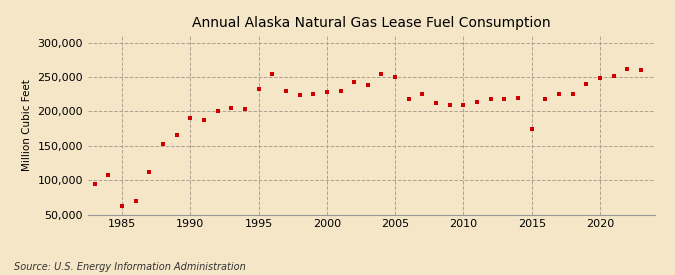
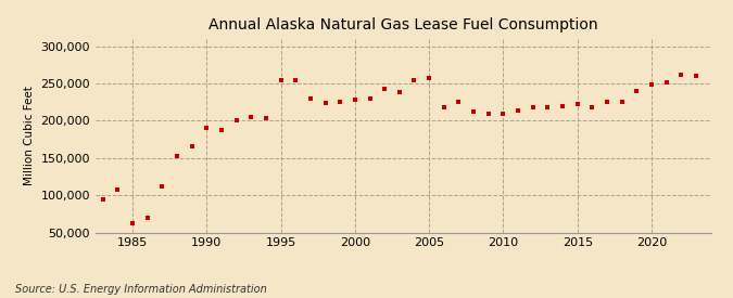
1995: 232,000 -> 255,000
2005: 250,000 -> 258,000
2015: 174,000 -> 222,000
